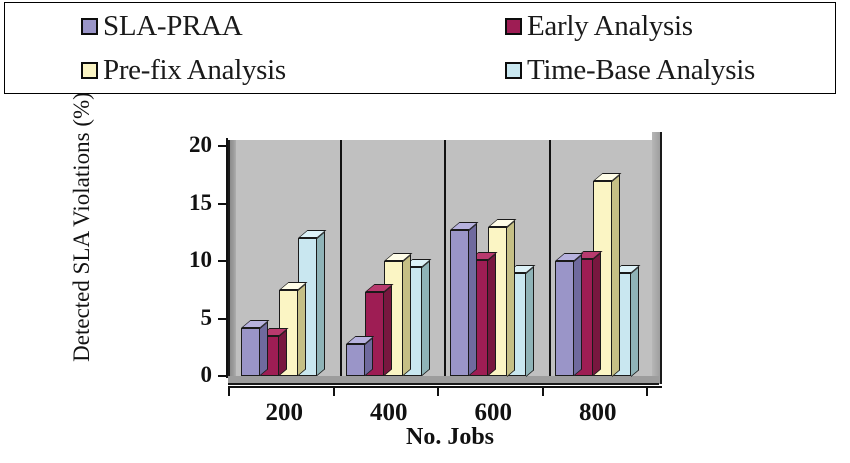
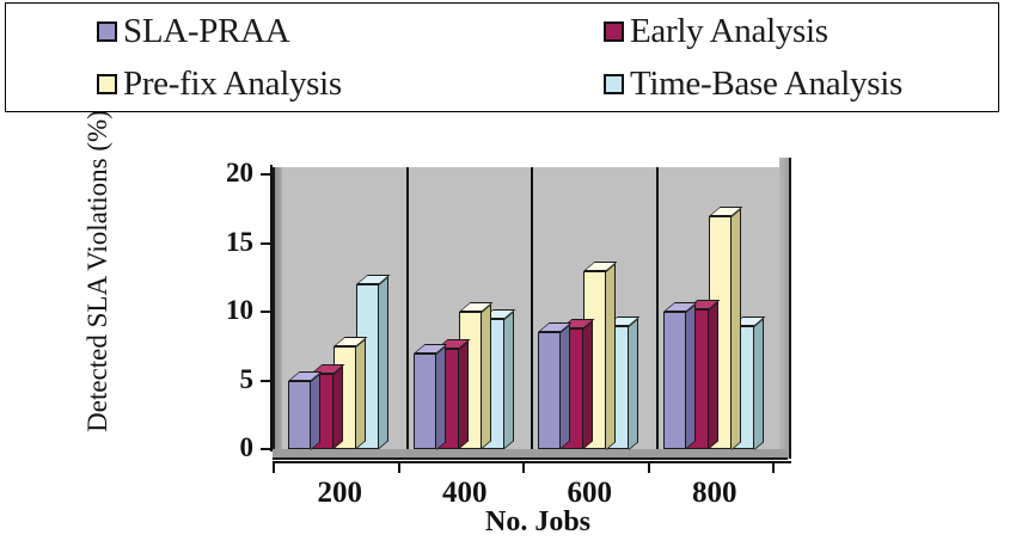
SLA-PRAA/200: 4.2 -> 5.0
Early Analysis/200: 3.5 -> 5.5
SLA-PRAA/400: 2.8 -> 7.0
SLA-PRAA/600: 12.7 -> 8.5
Early Analysis/600: 10.1 -> 8.8
